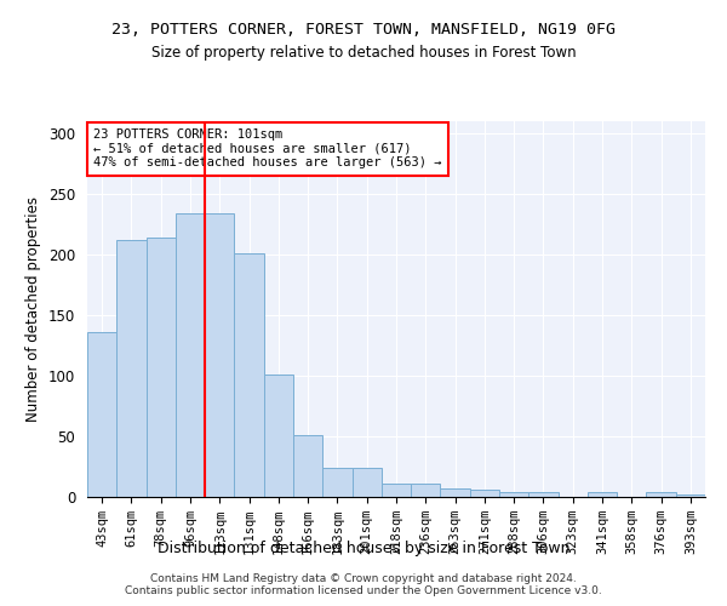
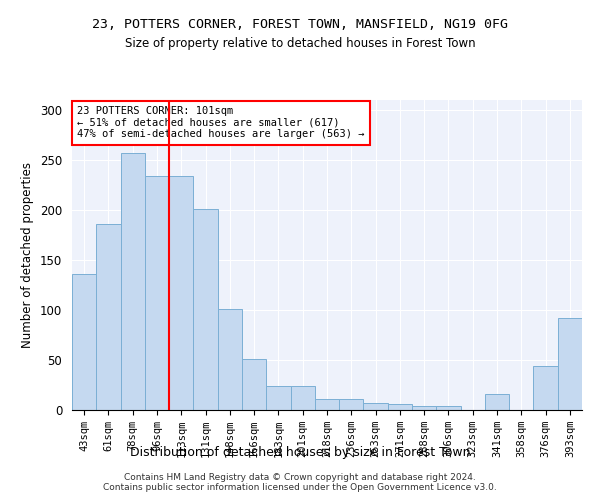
61sqm: 212 -> 186
78sqm: 214 -> 257
341sqm: 4 -> 16
376sqm: 4 -> 44
393sqm: 2 -> 92
